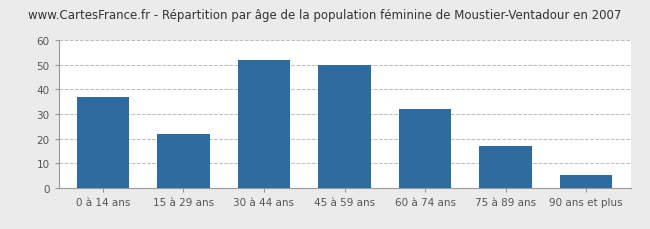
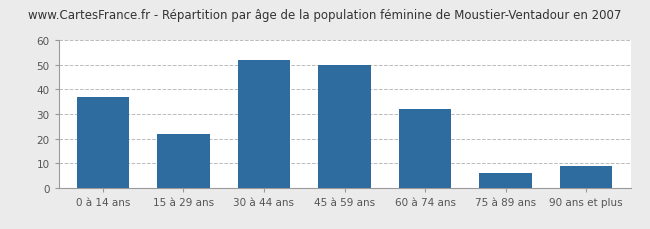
75 à 89 ans: 17 -> 6
90 ans et plus: 5 -> 9
